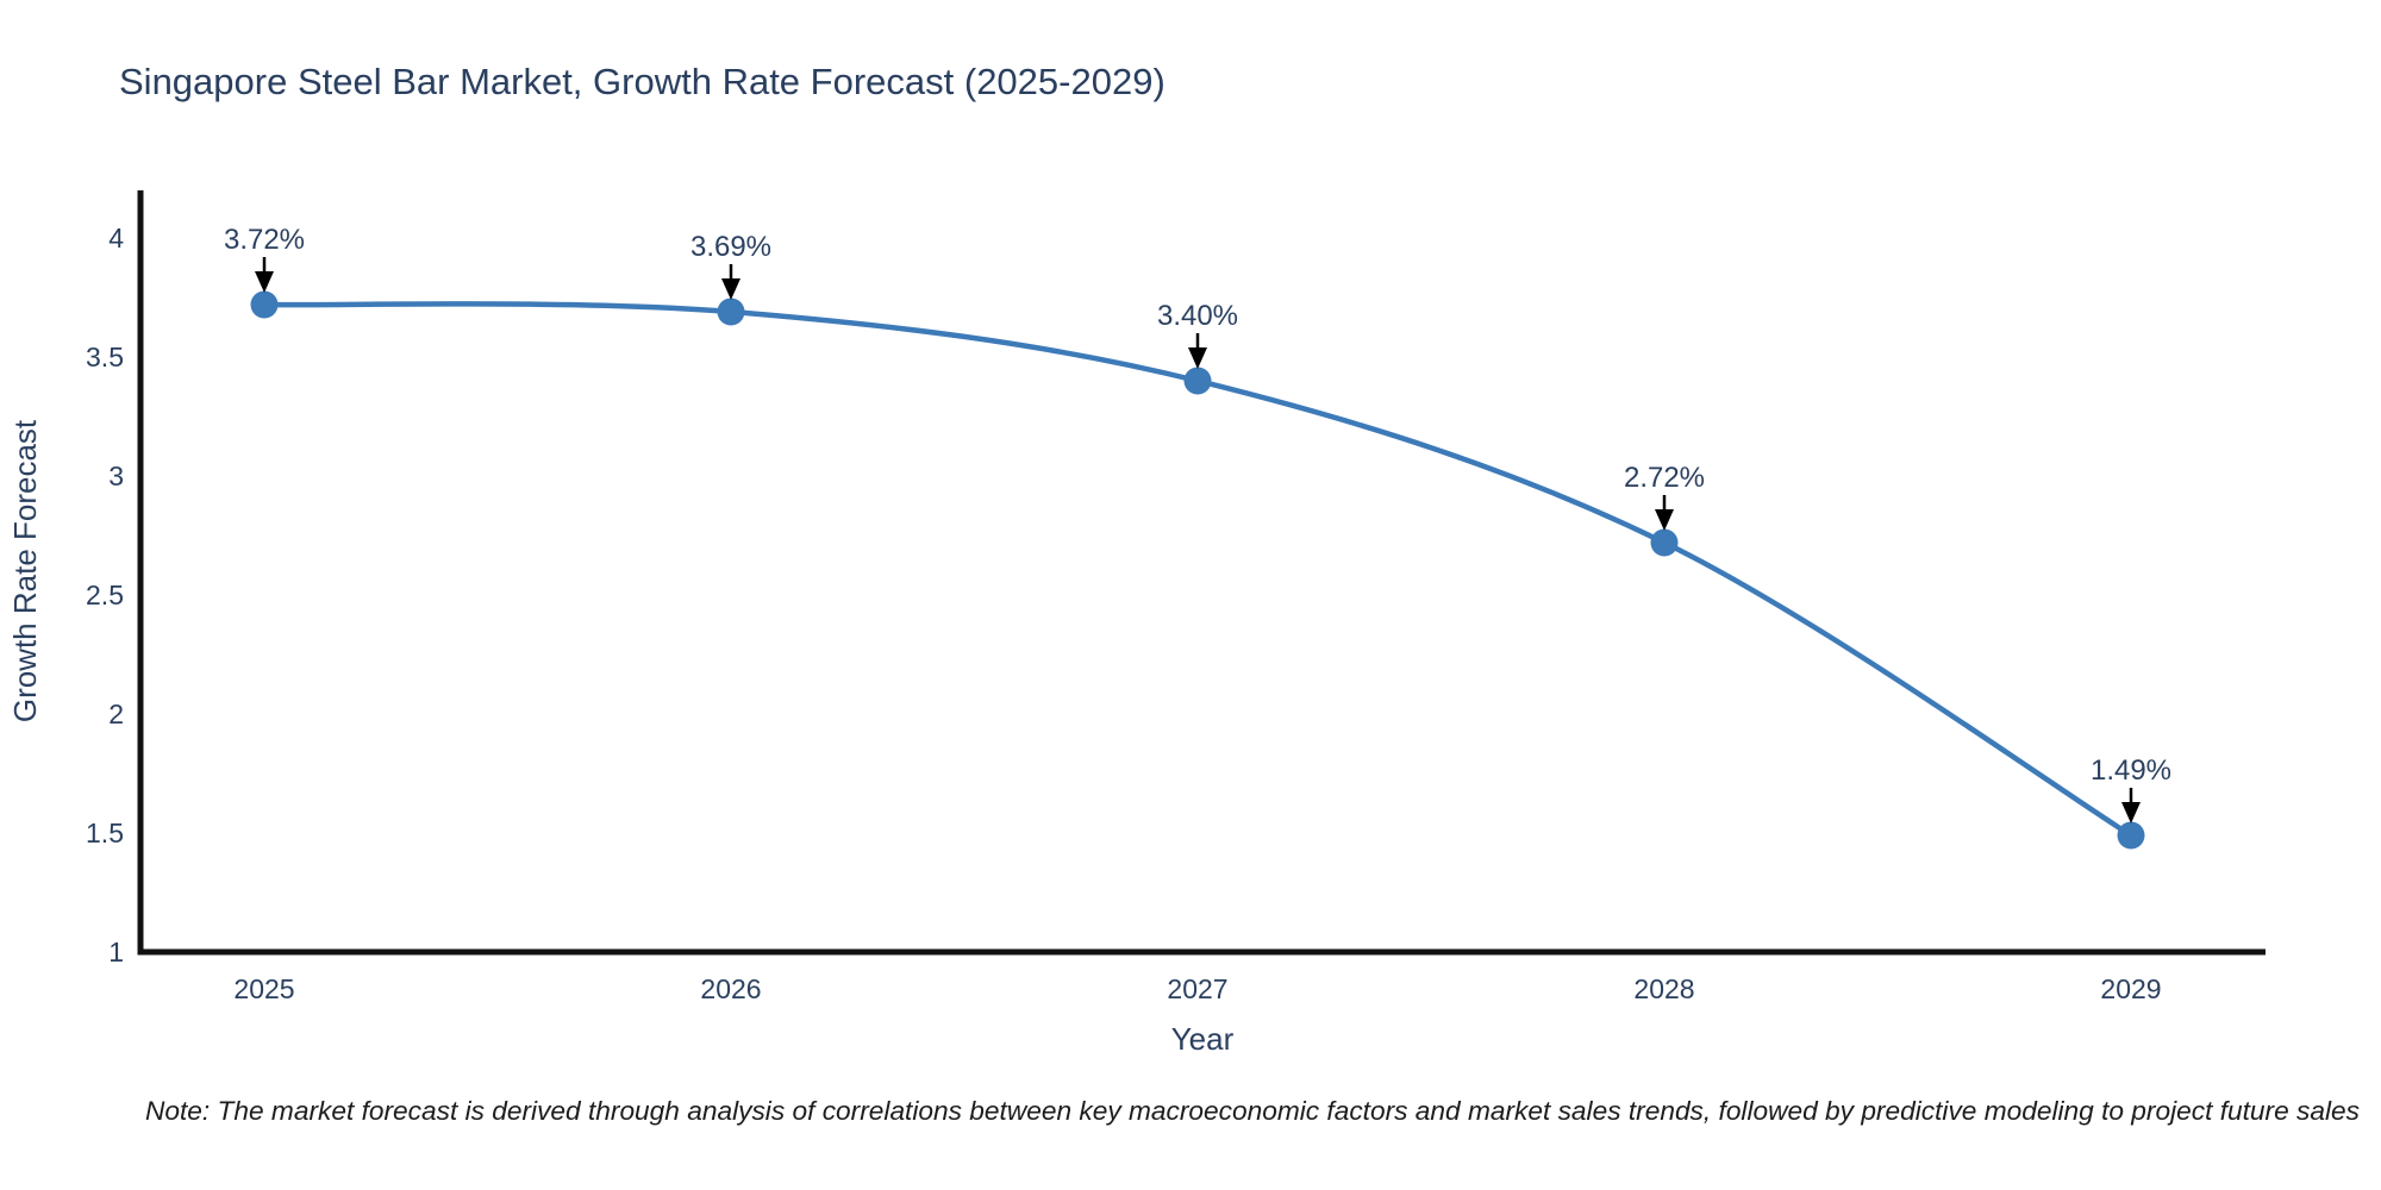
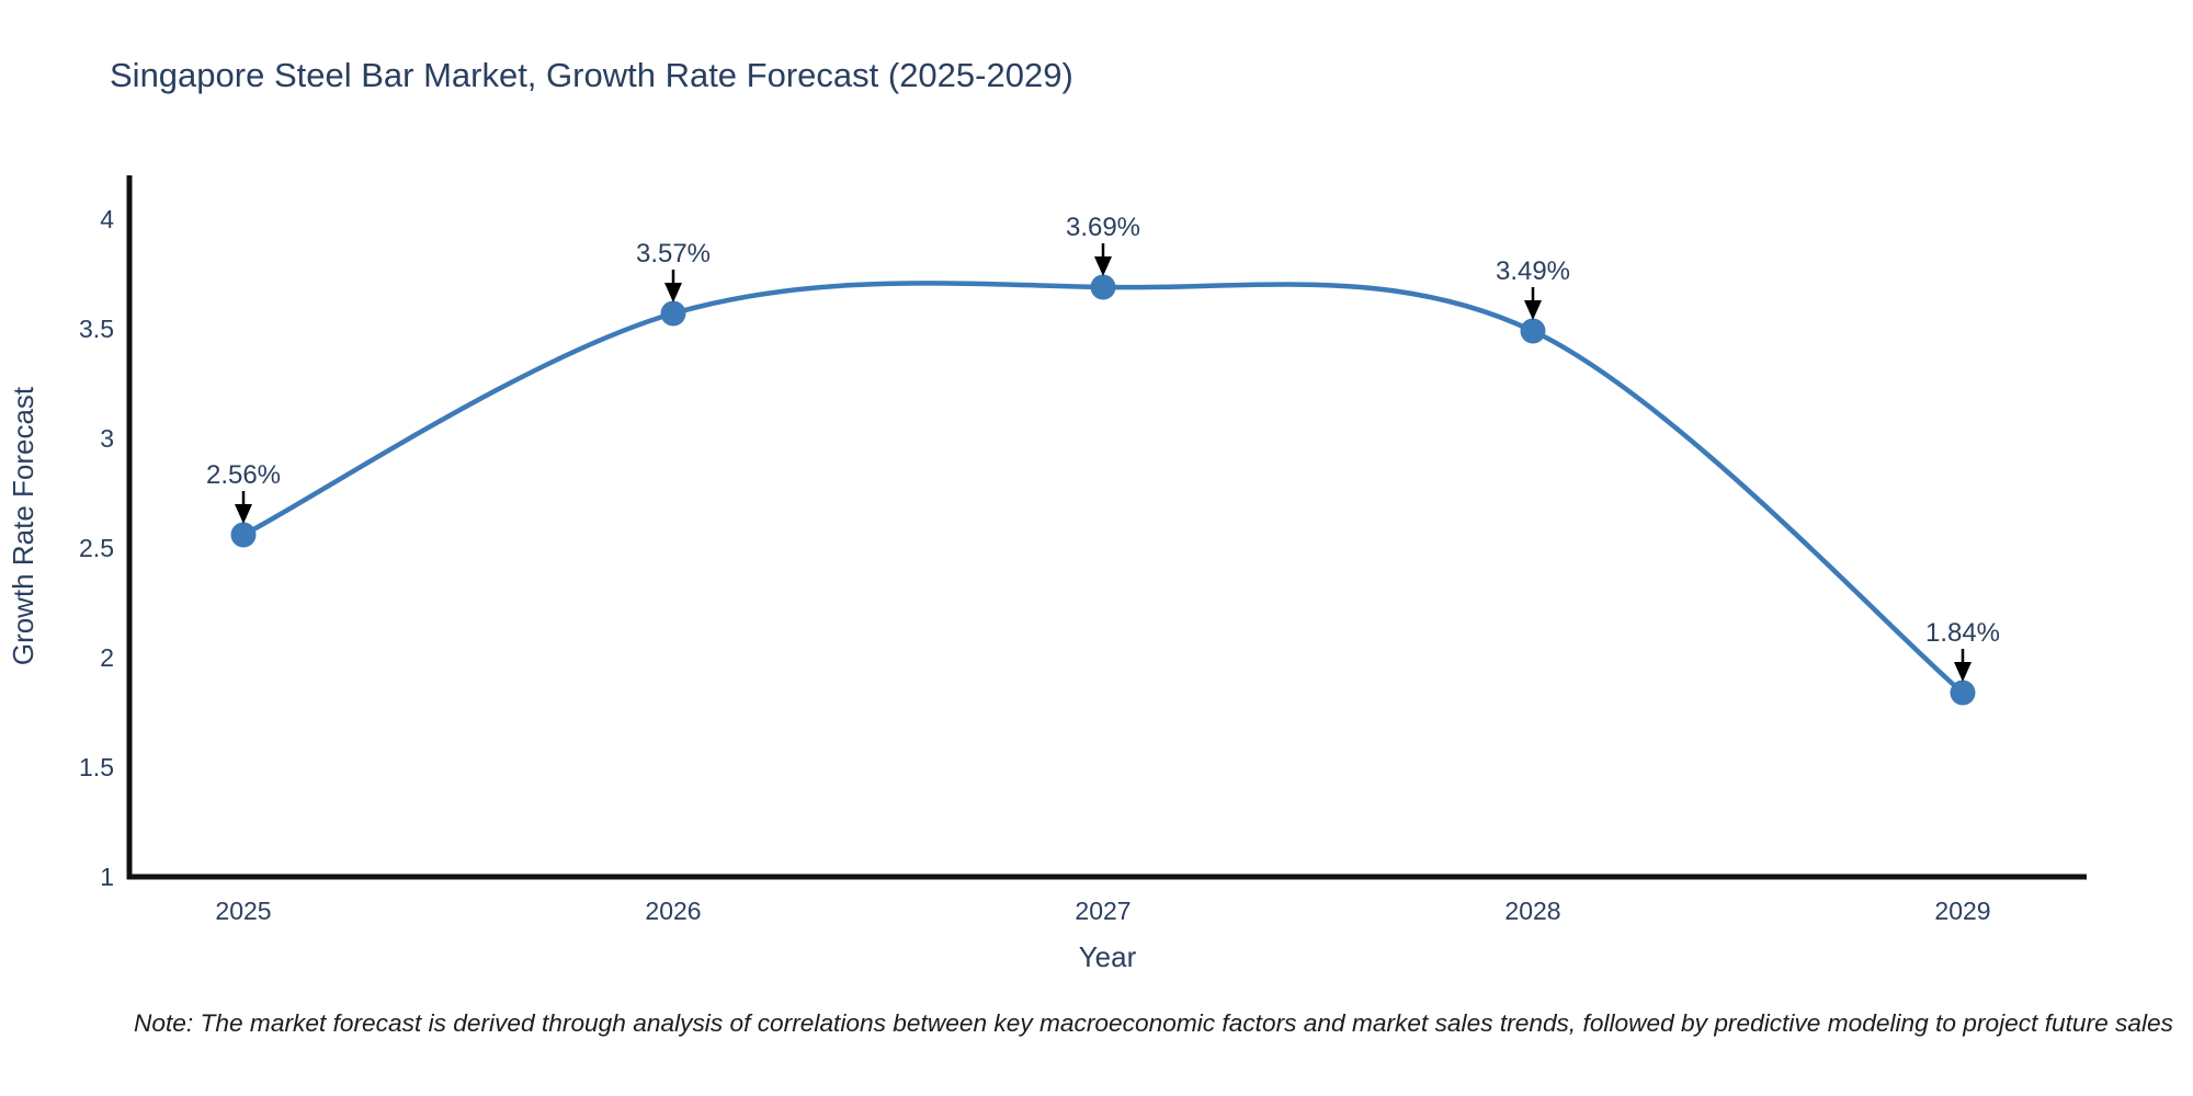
2025: 3.72% -> 2.56%
2026: 3.69% -> 3.57%
2027: 3.40% -> 3.69%
2028: 2.72% -> 3.49%
2029: 1.49% -> 1.84%
